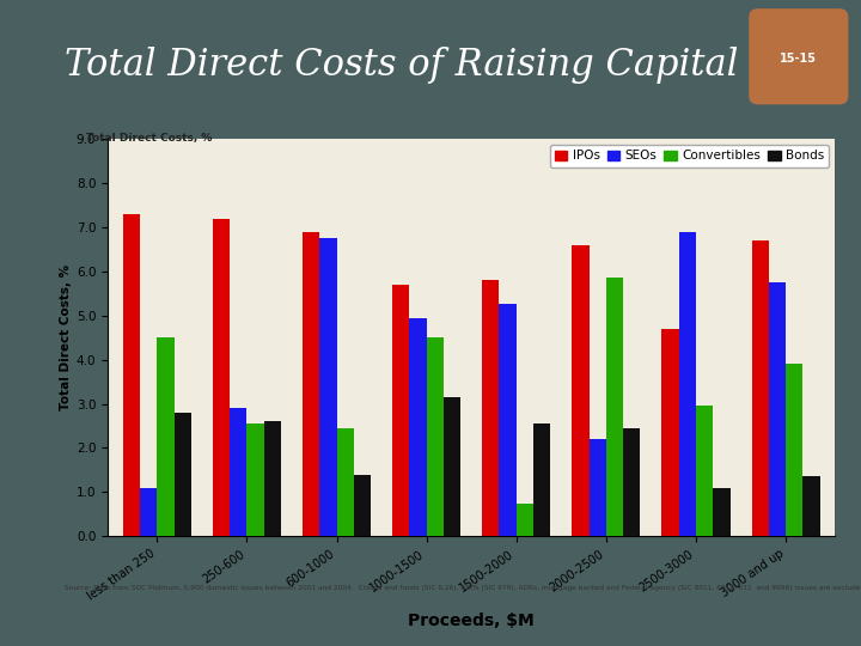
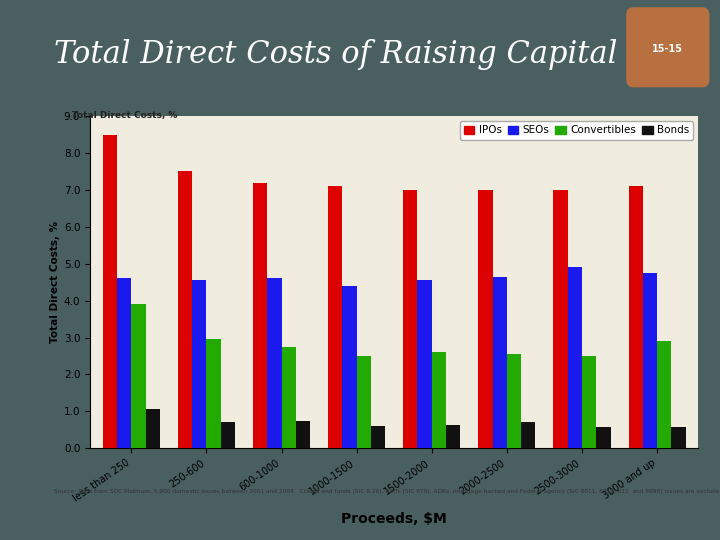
IPOs/less than 250: 7.3 -> 8.5
SEOs/less than 250: 1.10 -> 4.60
Convertibles/less than 250: 4.50 -> 3.90
Bonds/less than 250: 2.80 -> 1.05
IPOs/250-600: 7.2 -> 7.5
SEOs/250-600: 2.90 -> 4.55
Convertibles/250-600: 2.55 -> 2.95
Bonds/250-600: 2.60 -> 0.70
IPOs/600-1000: 6.9 -> 7.2
SEOs/600-1000: 6.75 -> 4.60
Convertibles/600-1000: 2.45 -> 2.75
Bonds/600-1000: 1.40 -> 0.75
IPOs/1000-1500: 5.7 -> 7.1
SEOs/1000-1500: 4.95 -> 4.40
Convertibles/1000-1500: 4.50 -> 2.50
Bonds/1000-1500: 3.15 -> 0.60
IPOs/1500-2000: 5.8 -> 7.0
SEOs/1500-2000: 5.25 -> 4.55
Convertibles/1500-2000: 0.75 -> 2.60
Bonds/1500-2000: 2.55 -> 0.62
IPOs/2000-2500: 6.6 -> 7.0
SEOs/2000-2500: 2.20 -> 4.65
Convertibles/2000-2500: 5.85 -> 2.55
Bonds/2000-2500: 2.45 -> 0.72
IPOs/2500-3000: 4.7 -> 7.0
SEOs/2500-3000: 6.90 -> 4.90
Convertibles/2500-3000: 2.95 -> 2.50
Bonds/2500-3000: 1.10 -> 0.58
IPOs/3000 and up: 6.7 -> 7.1
SEOs/3000 and up: 5.75 -> 4.75
Convertibles/3000 and up: 3.90 -> 2.90
Bonds/3000 and up: 1.35 -> 0.58
